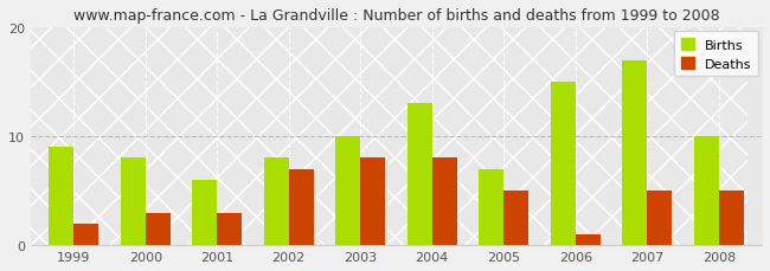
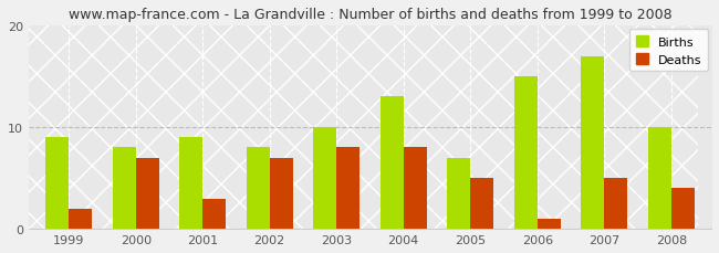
Deaths/2000: 3 -> 7
Births/2001: 6 -> 9
Deaths/2008: 5 -> 4
